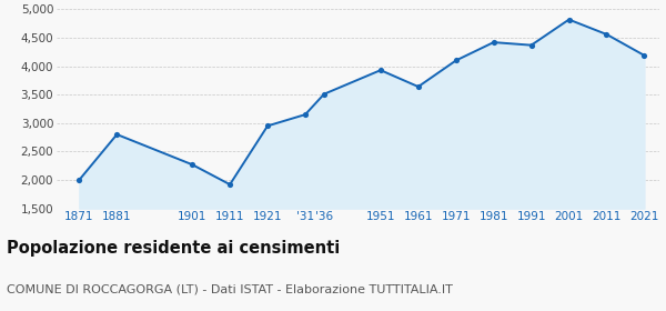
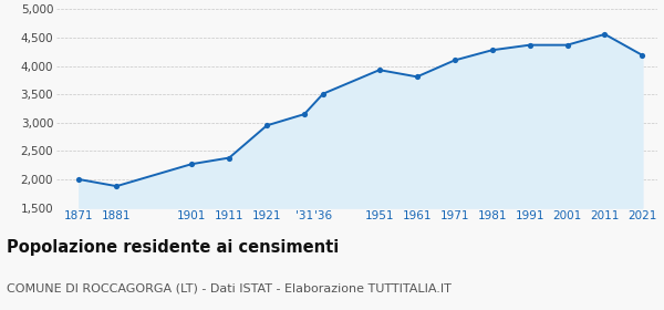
1881: 2,800 -> 1,880
1911: 1,920 -> 2,380
1961: 3,640 -> 3,810
1981: 4,420 -> 4,280
2001: 4,820 -> 4,370
